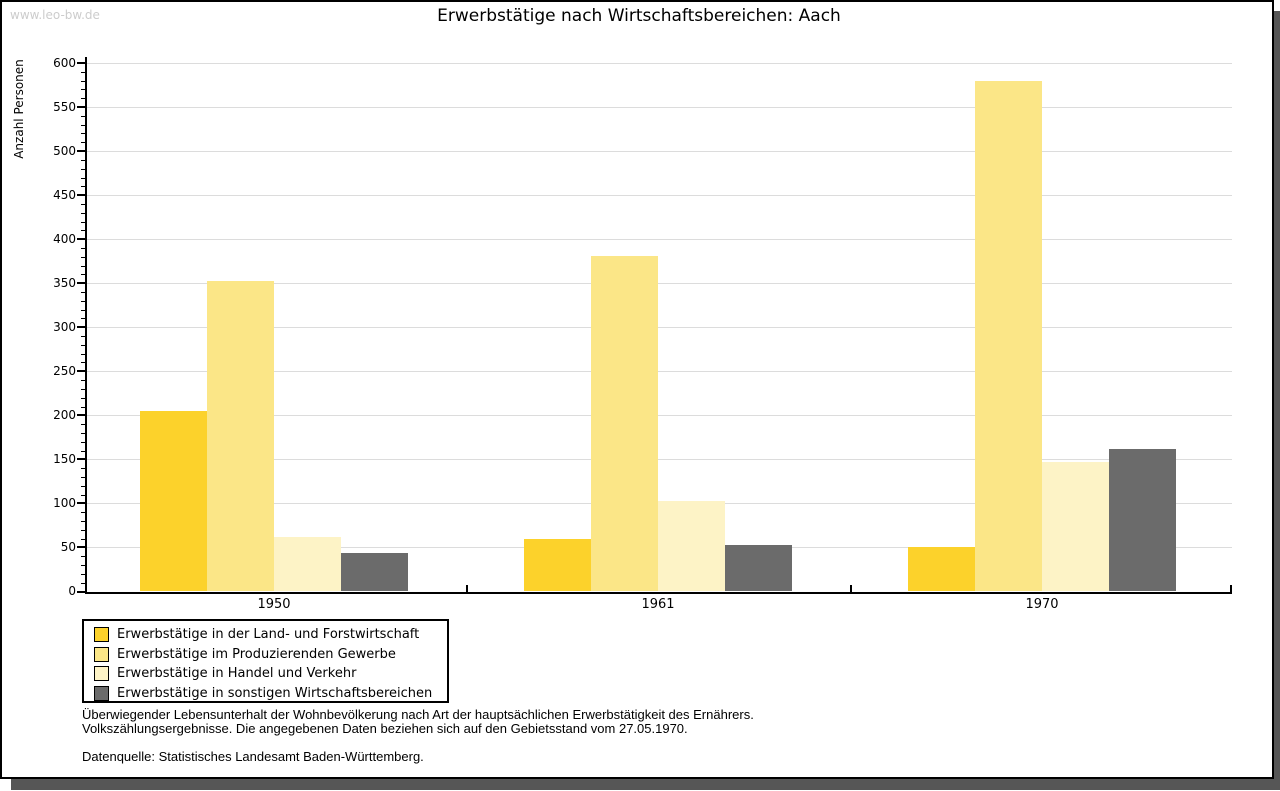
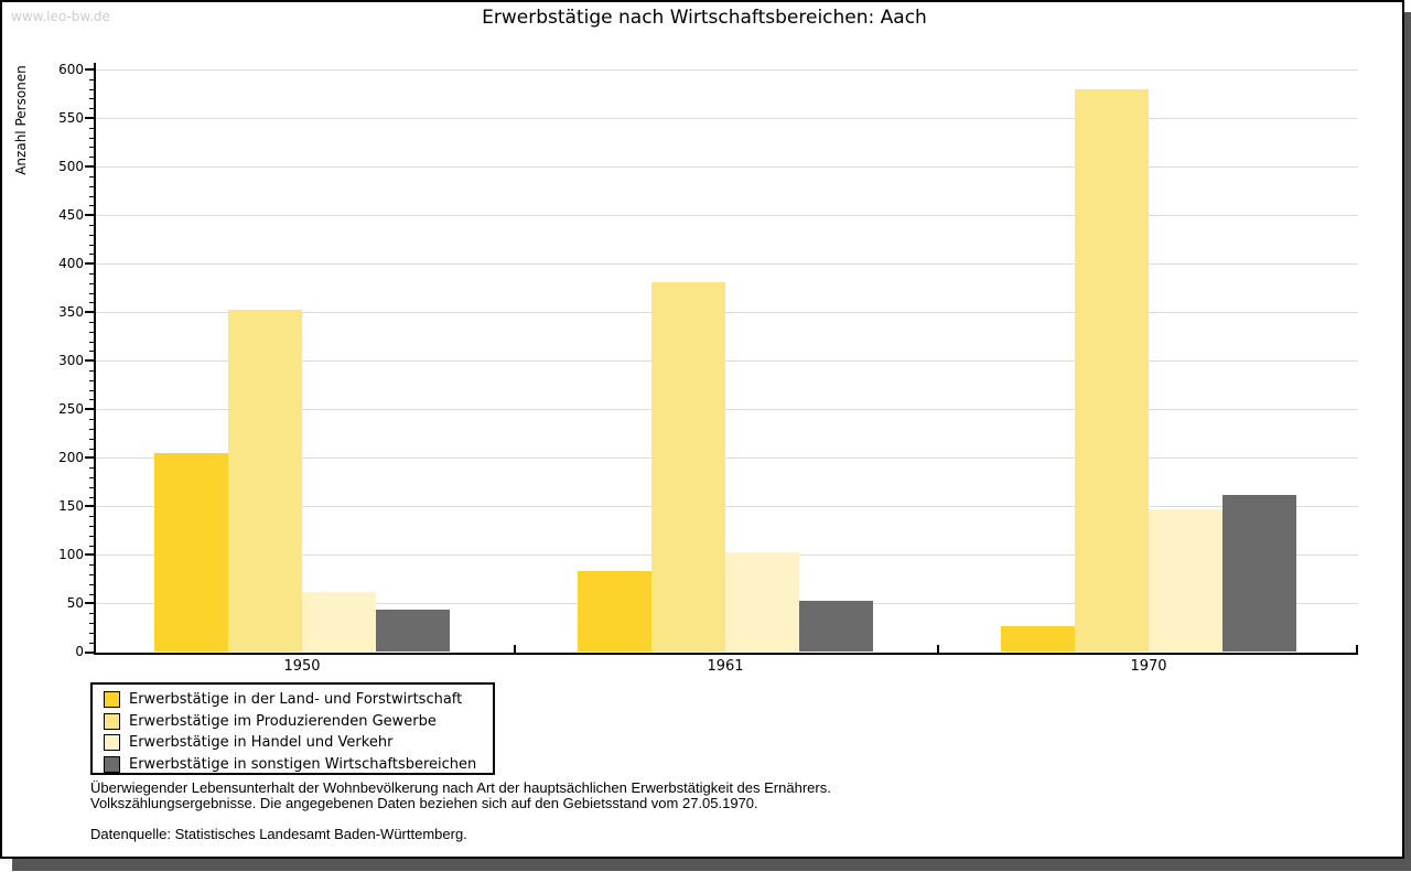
Erwerbstätige in der Land- und Forstwirtschaft/1961: 60 -> 80
Erwerbstätige in der Land- und Forstwirtschaft/1970: 50 -> 30
